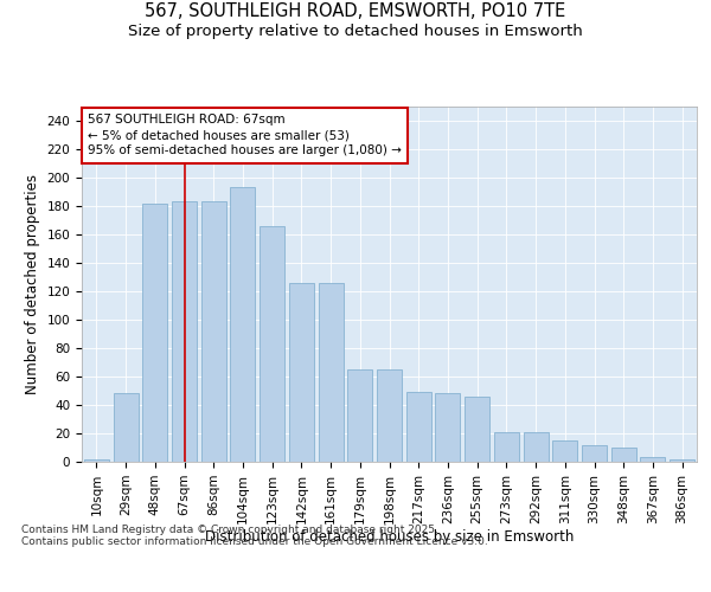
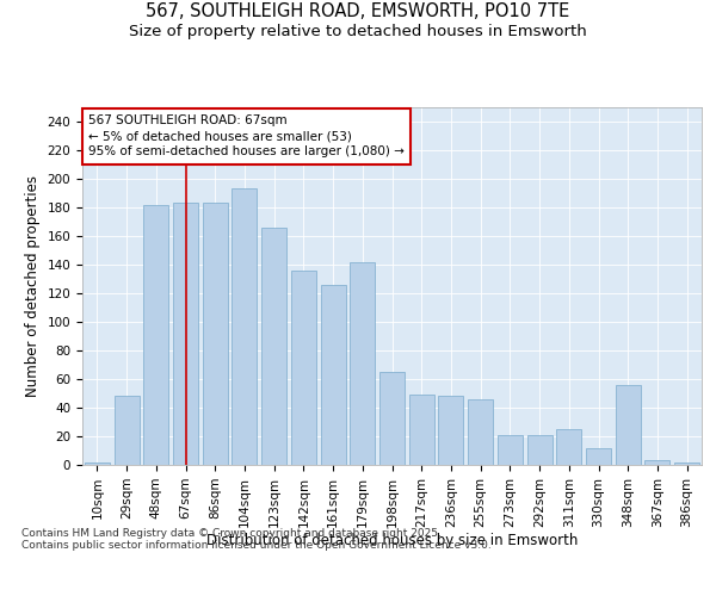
142sqm: 126 -> 136
179sqm: 65 -> 142
311sqm: 15 -> 25
348sqm: 10 -> 56
